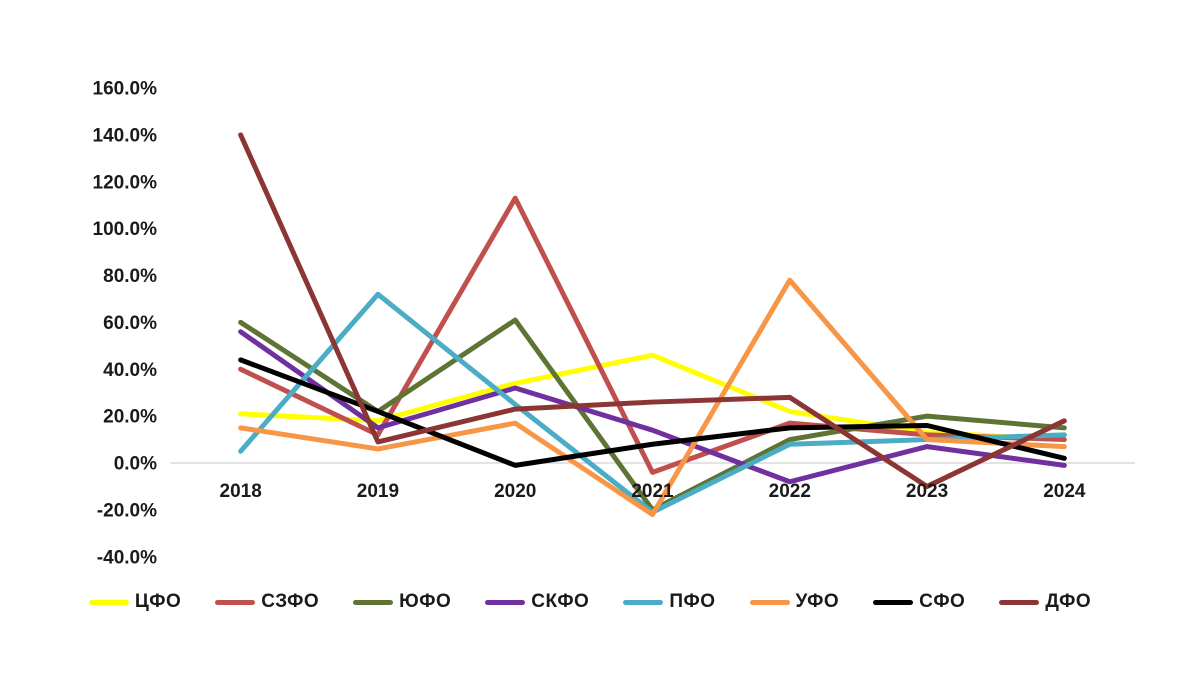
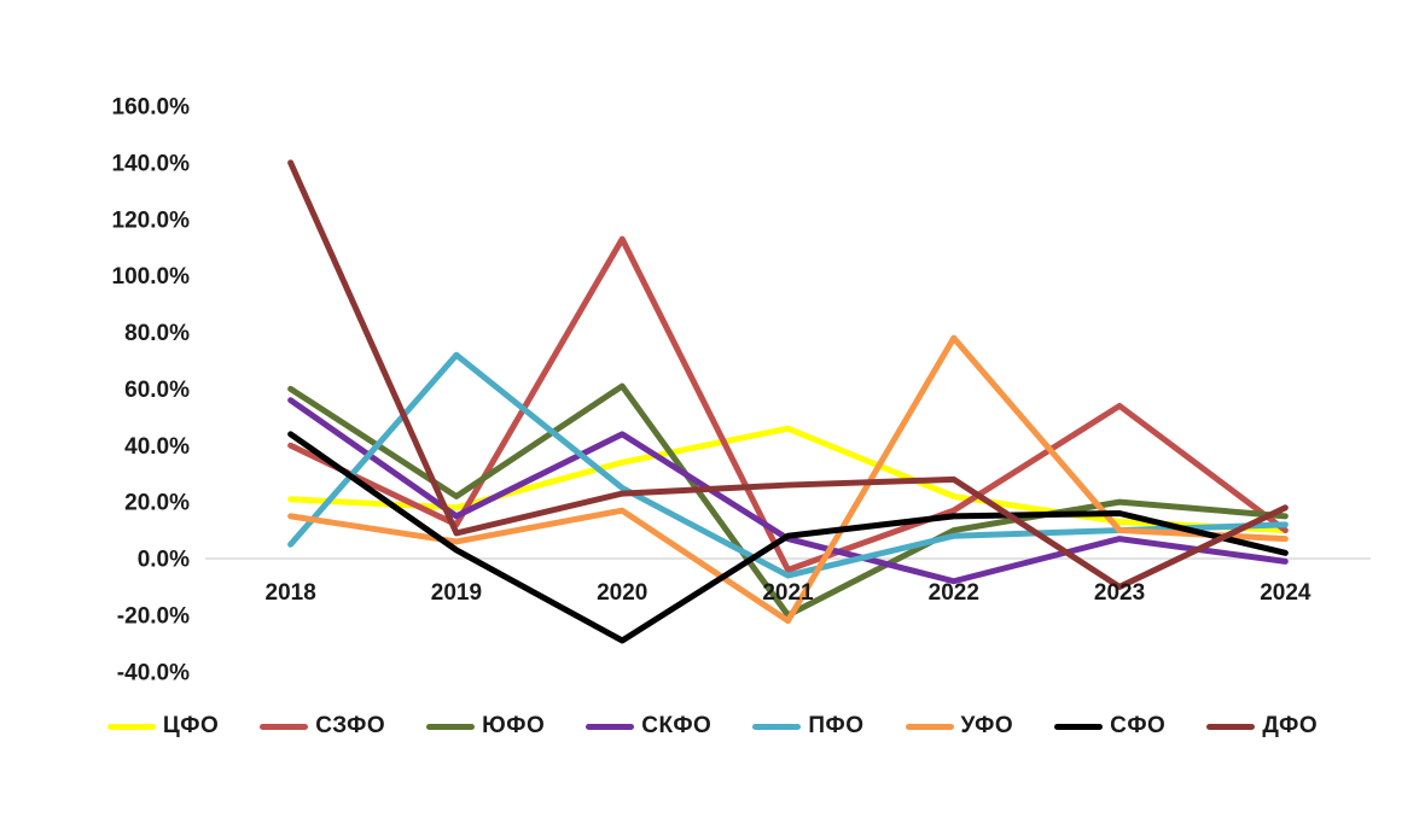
СФО/2019: 22% -> 3%
СКФО/2020: 32% -> 44%
СФО/2020: -1% -> -29%
СКФО/2021: 14% -> 7%
ПФО/2021: -21% -> -6%
СЗФО/2023: 12% -> 54%
